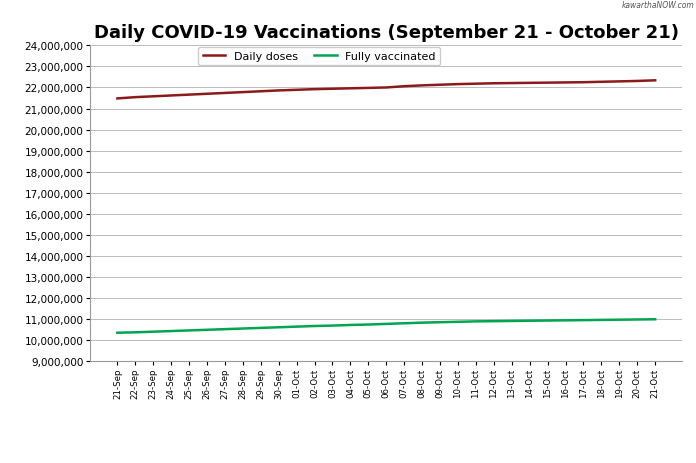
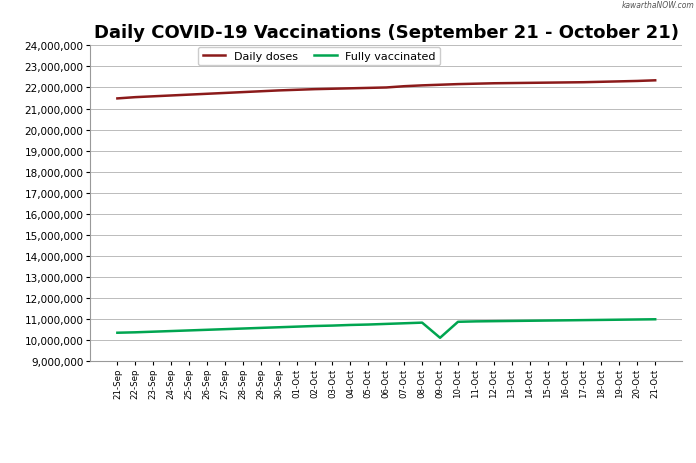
Fully vaccinated/09-Oct: 10,840,000 -> 10,100,000
